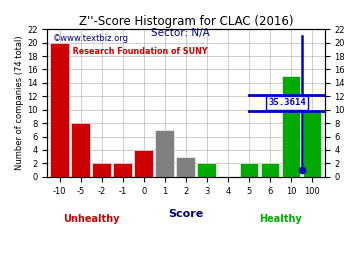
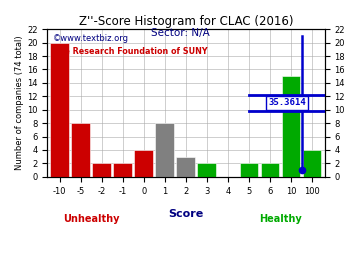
1: 7 -> 8
100: 10 -> 4
